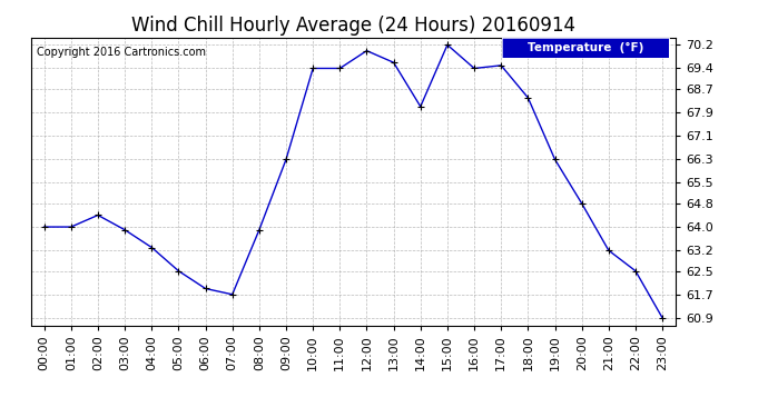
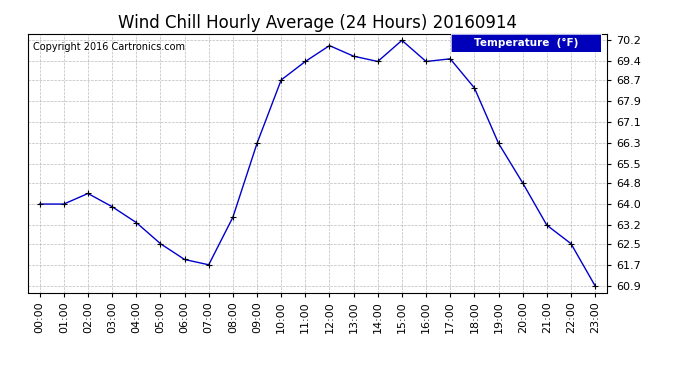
08:00: 63.9 -> 63.5
10:00: 69.4 -> 68.7
14:00: 68.1 -> 69.4
